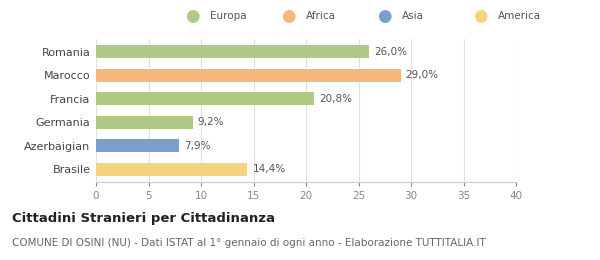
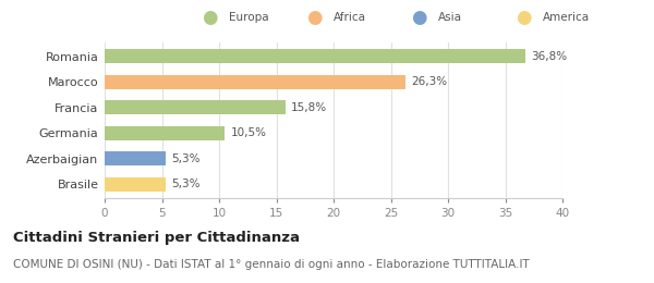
Romania: 26,0% -> 36,8%
Marocco: 29,0% -> 26,3%
Francia: 20,8% -> 15,8%
Germania: 9,2% -> 10,5%
Azerbaigian: 7,9% -> 5,3%
Brasile: 14,4% -> 5,3%
